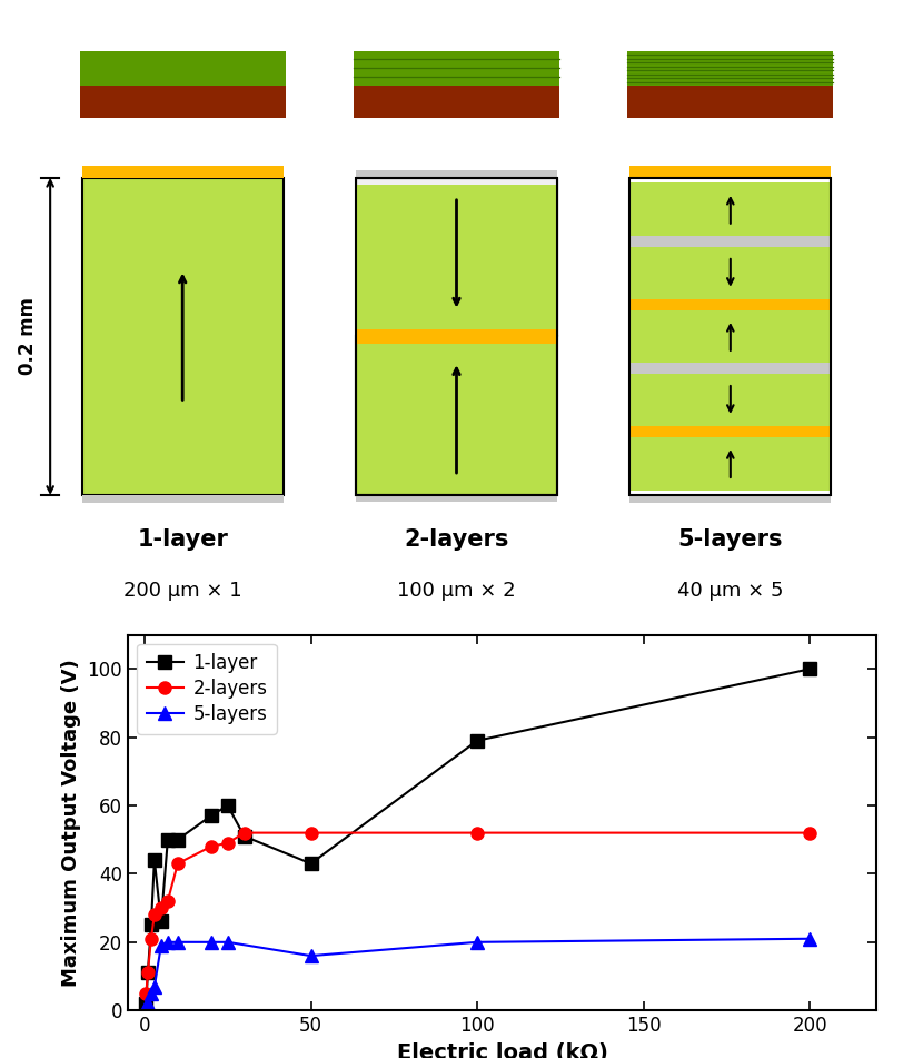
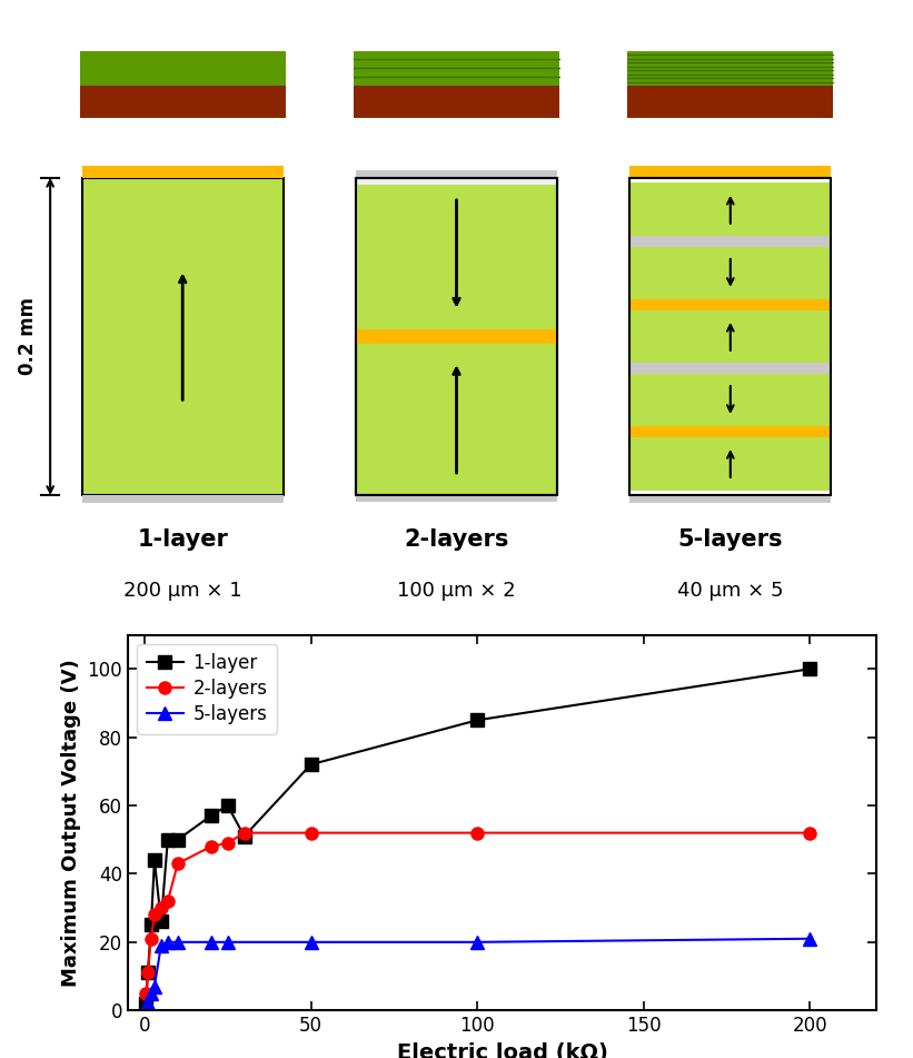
1-layer/50: 43 -> 72
5-layers/50: 16 -> 20
1-layer/100: 79 -> 85
